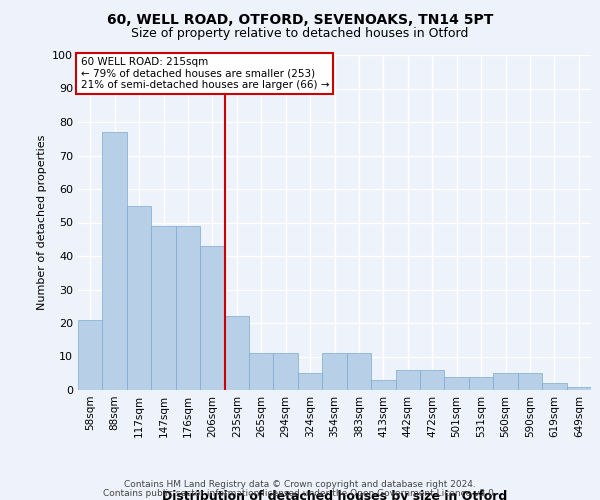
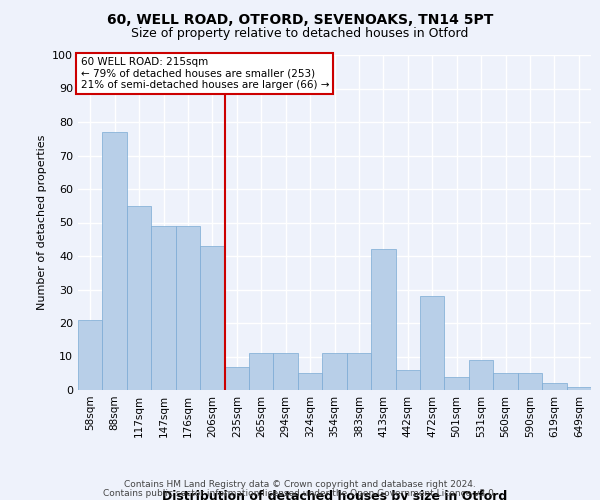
235sqm: 22 -> 7
413sqm: 3 -> 42
472sqm: 6 -> 28
531sqm: 4 -> 9
